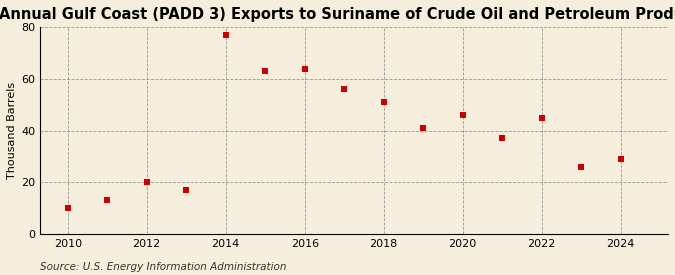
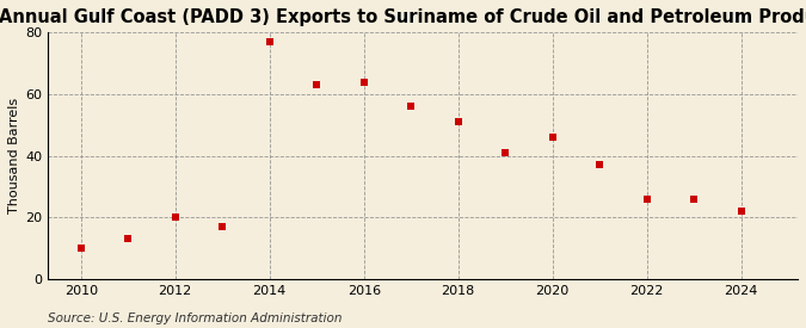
2022: 45 -> 26
2024: 29 -> 22
